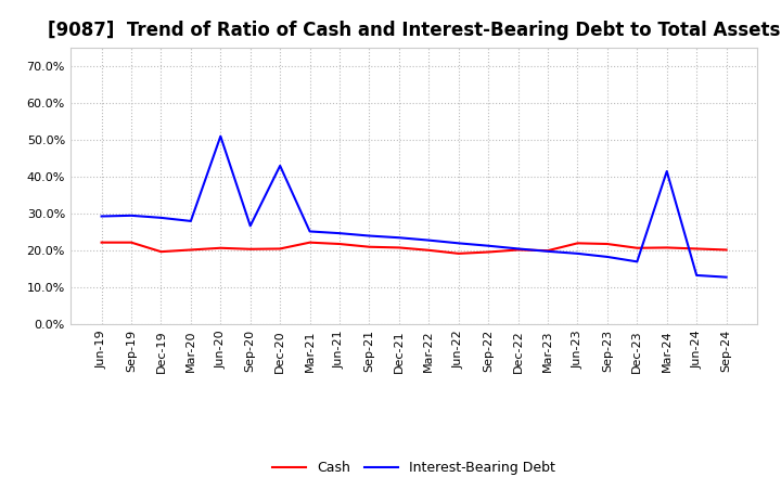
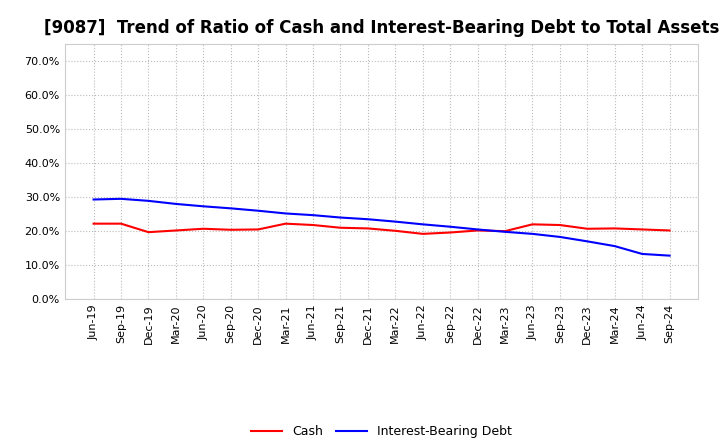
Interest-Bearing Debt/Jun-20: 51.0% -> 27.3%
Interest-Bearing Debt/Dec-20: 43.0% -> 26.0%
Interest-Bearing Debt/Mar-24: 41.5% -> 15.6%
